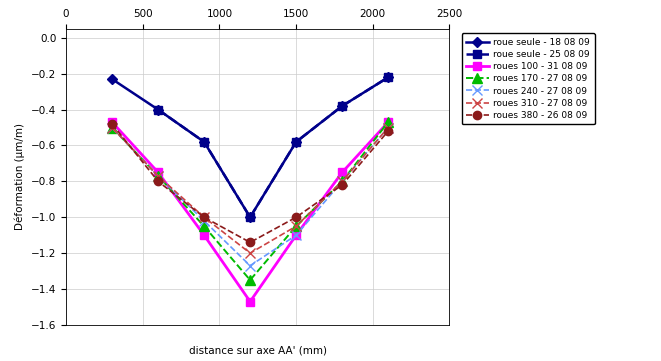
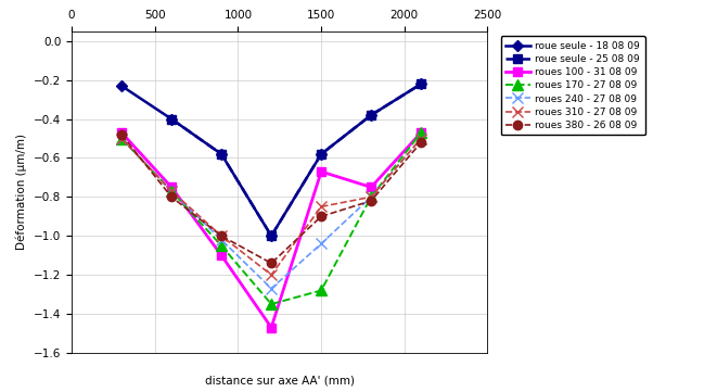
roues 100 - 31 08 09/1500: -1.10 -> -0.67
roues 170 - 27 08 09/1500: -1.05 -> -1.28
roues 240 - 27 08 09/1500: -1.10 -> -1.04
roues 310 - 27 08 09/1500: -1.05 -> -0.85
roues 380 - 26 08 09/1500: -1.00 -> -0.90
